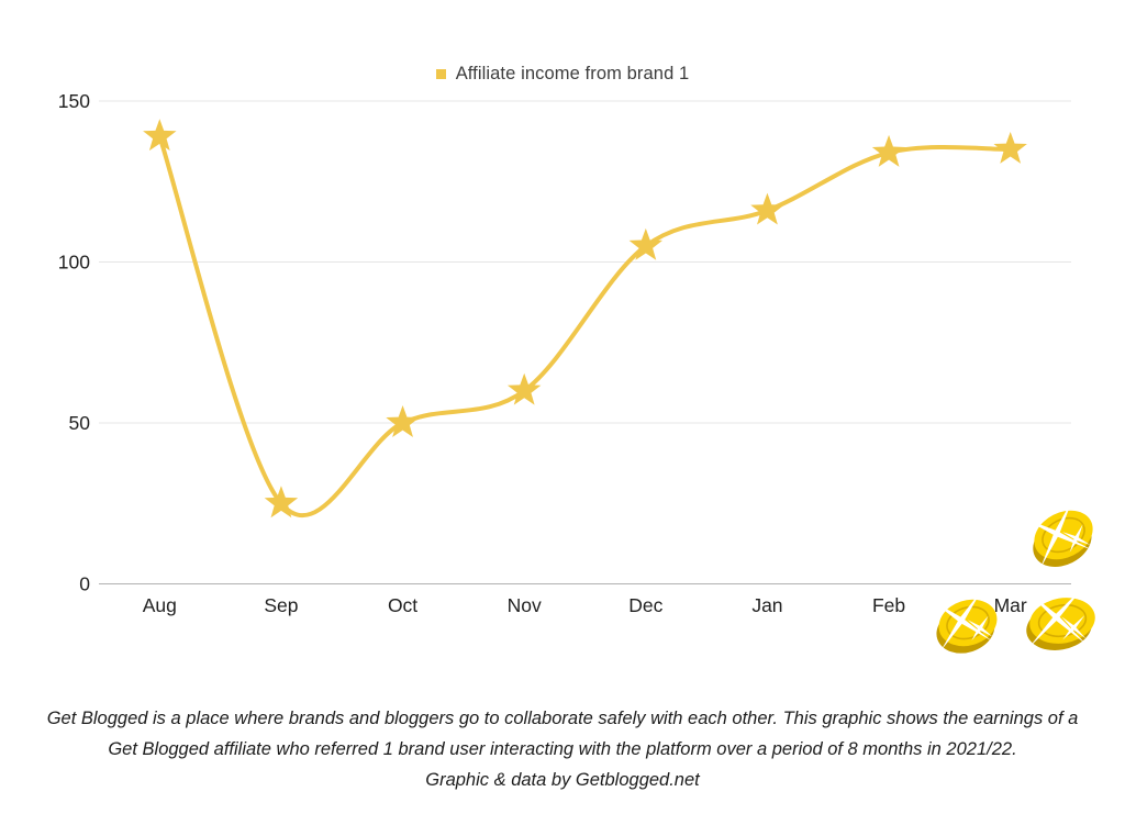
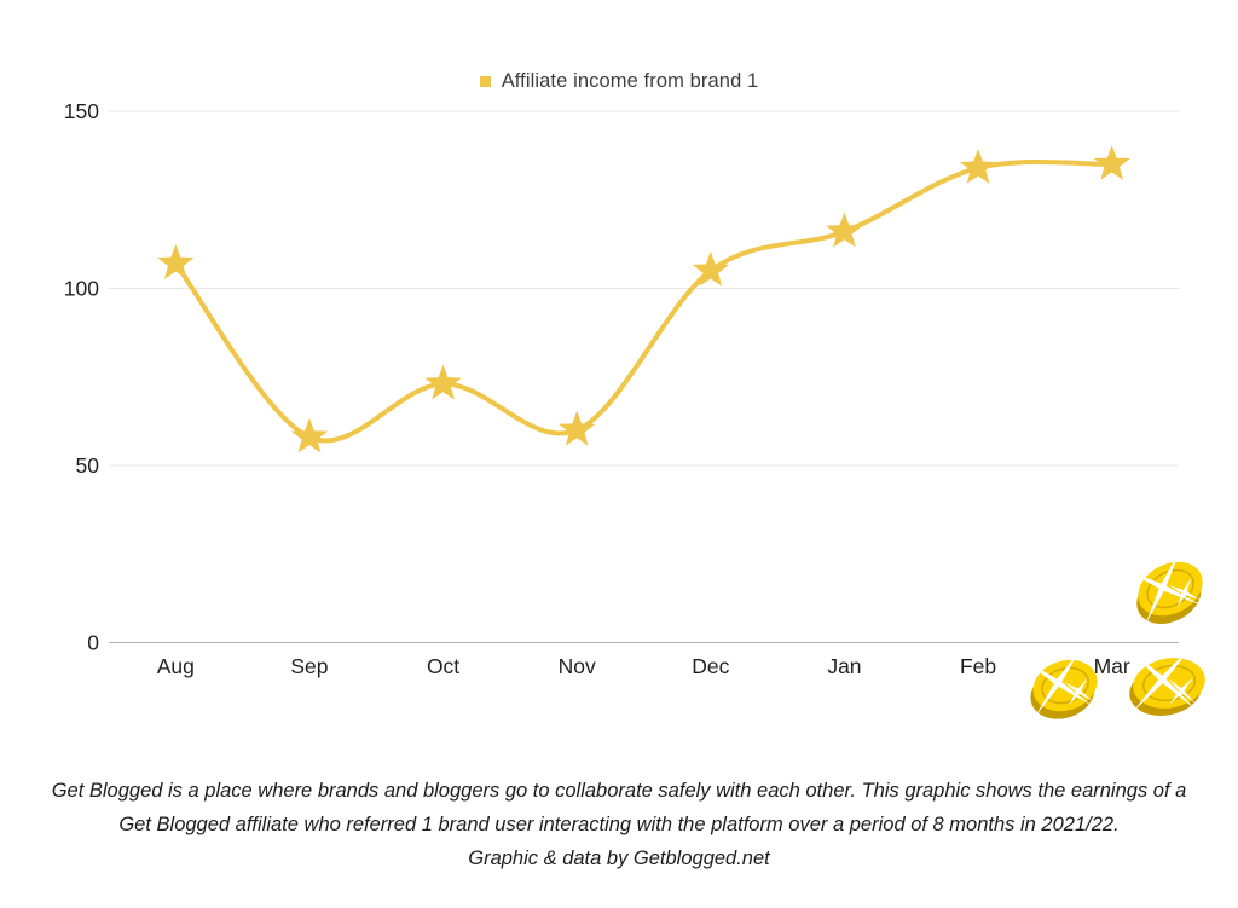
Aug: 139 -> 107
Sep: 25 -> 58
Oct: 50 -> 73
